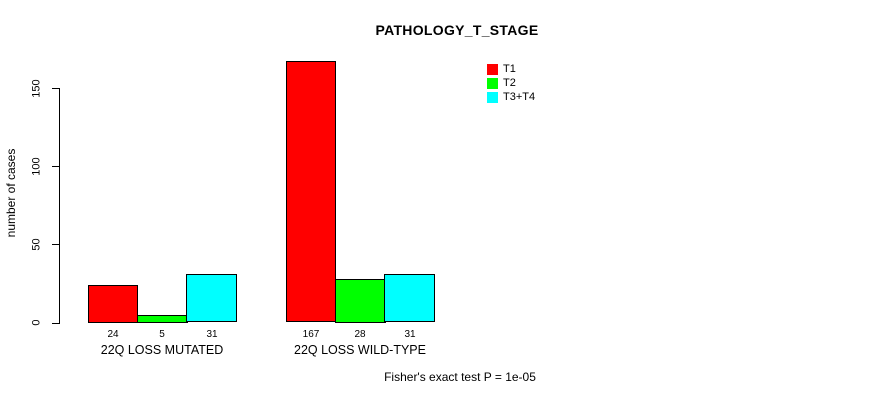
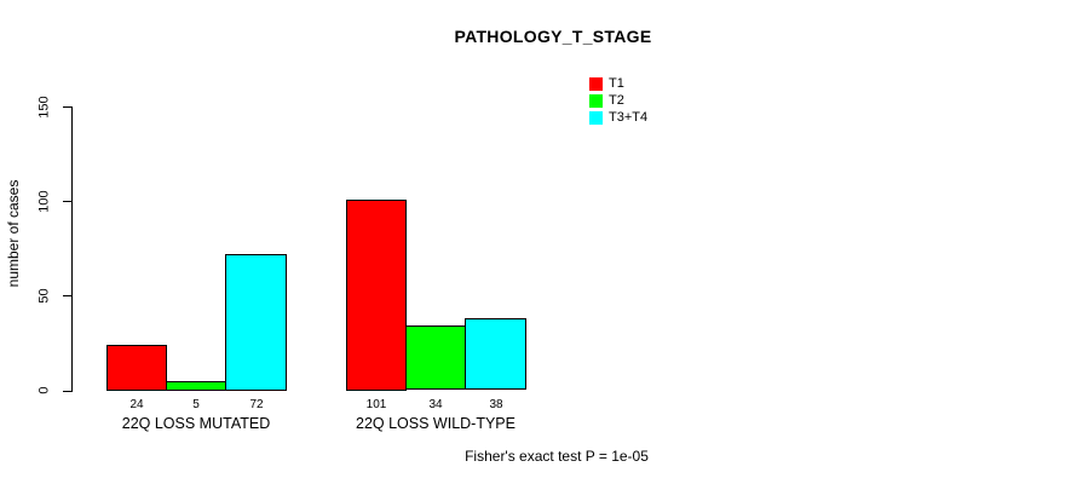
T3+T4/22Q LOSS MUTATED: 31 -> 72
T1/22Q LOSS WILD-TYPE: 167 -> 101
T2/22Q LOSS WILD-TYPE: 28 -> 34
T3+T4/22Q LOSS WILD-TYPE: 31 -> 38
